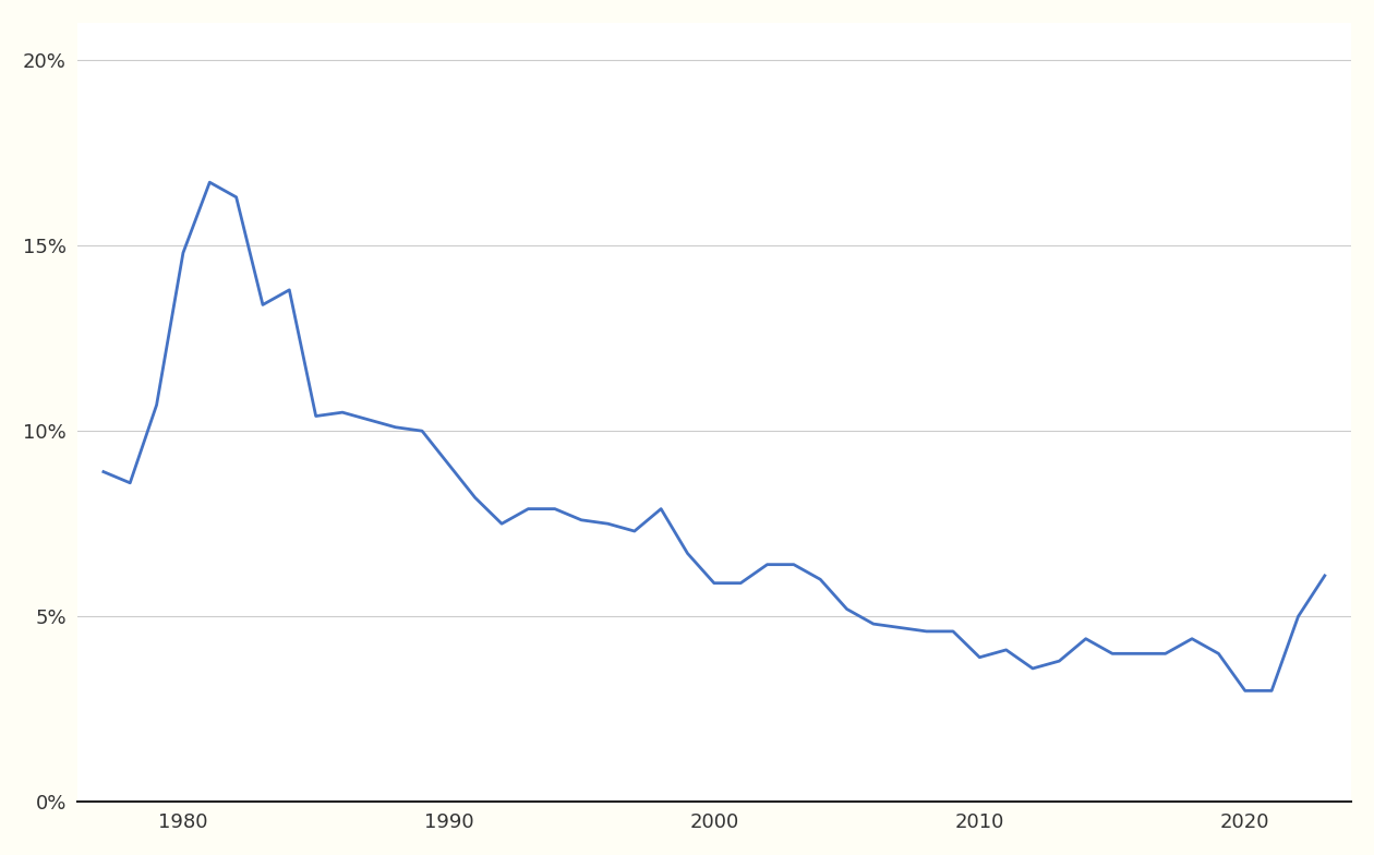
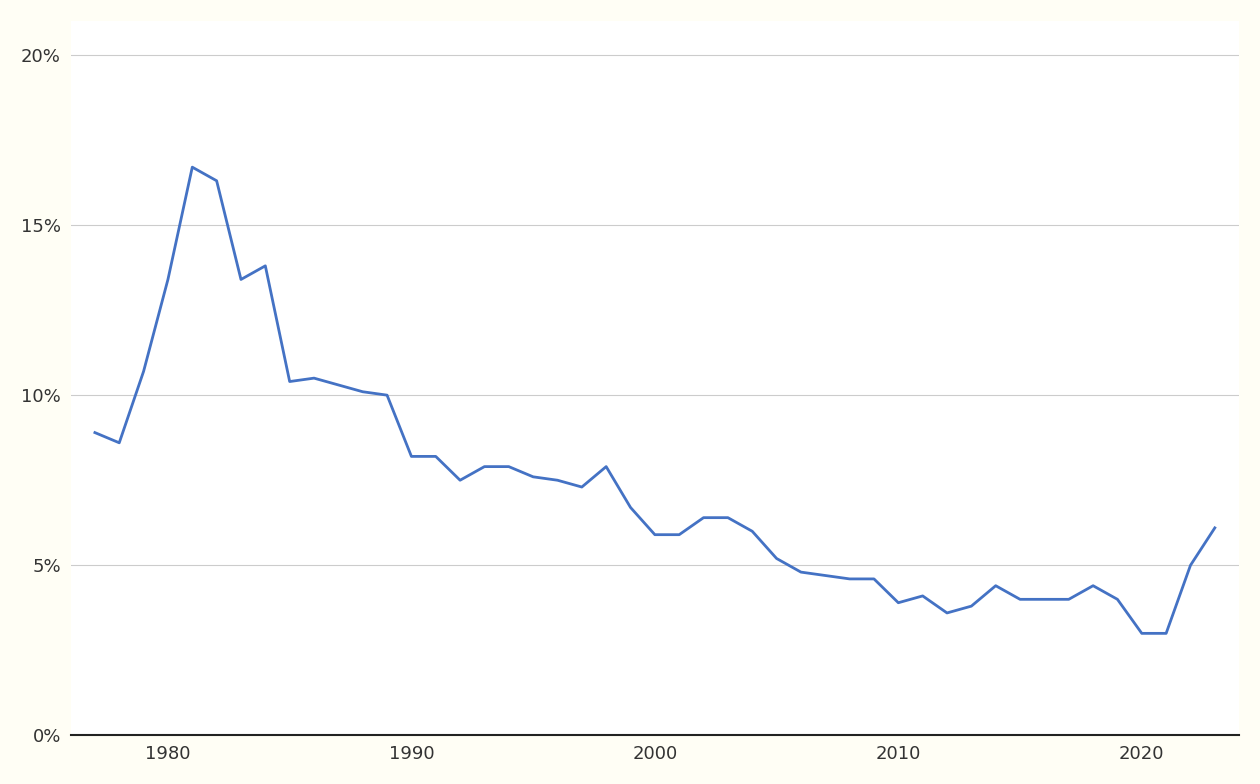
1980: 14.8% -> 13.4%
1990: 9.1% -> 8.2%
